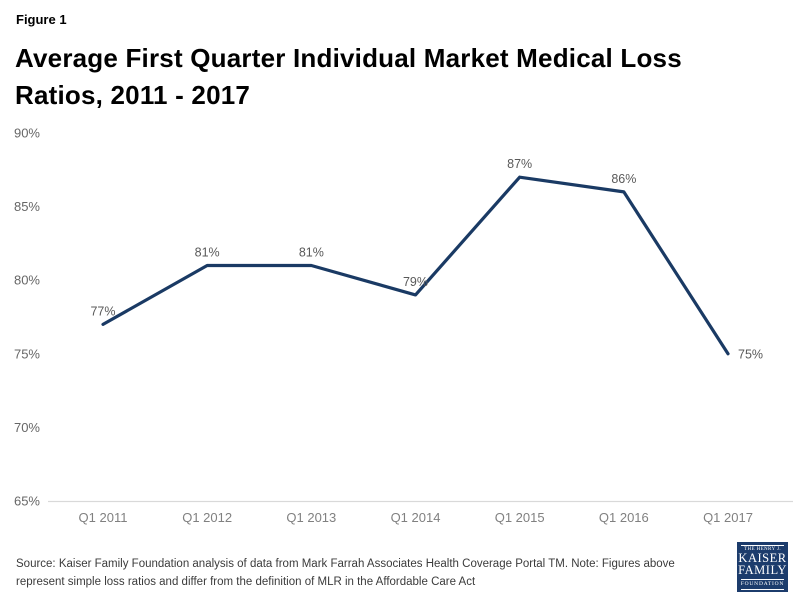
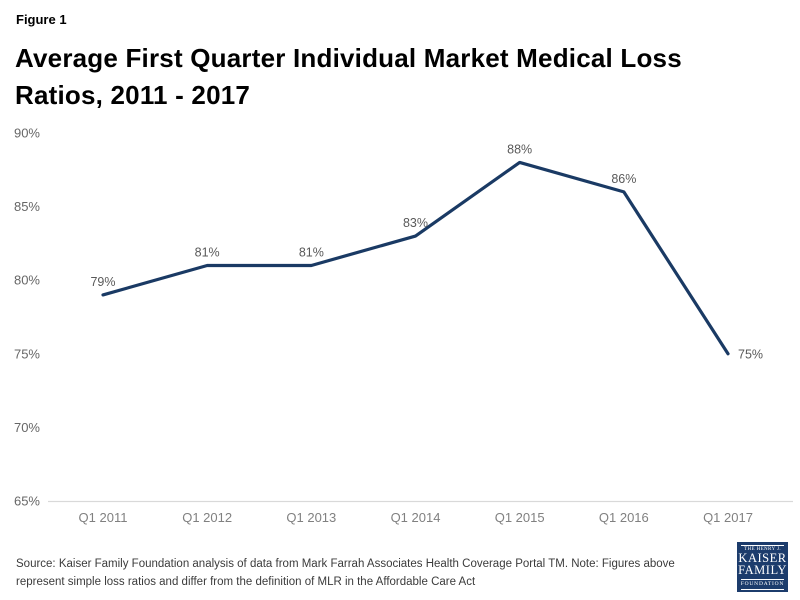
Q1 2011: 77% -> 79%
Q1 2014: 79% -> 83%
Q1 2015: 87% -> 88%
